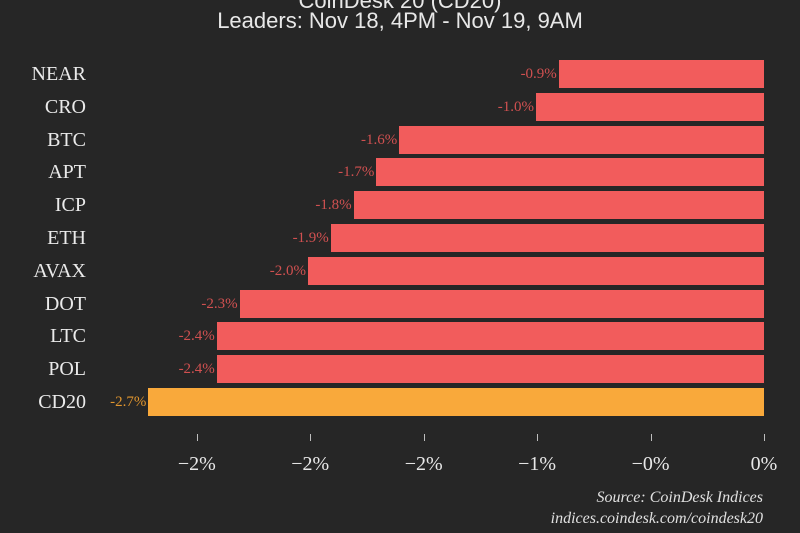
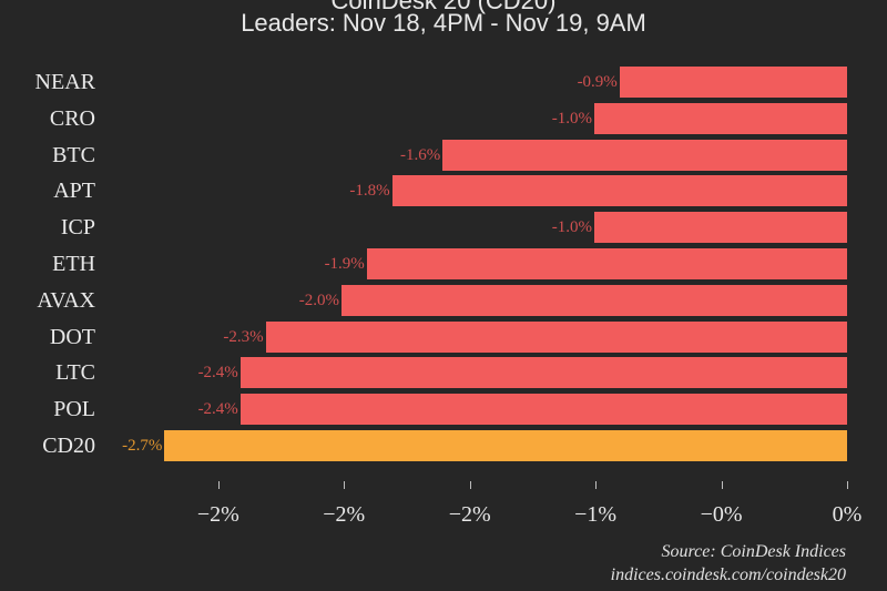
APT: -1.7% -> -1.8%
ICP: -1.8% -> -1.0%
